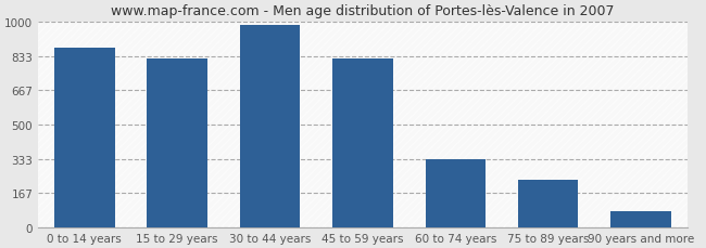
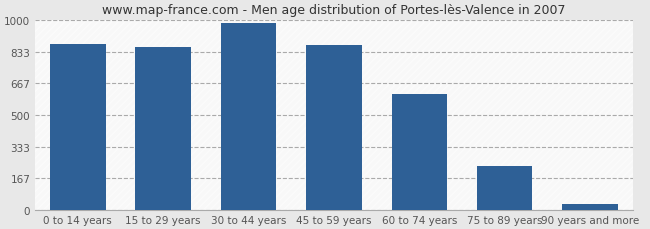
15 to 29 years: 820 -> 860
45 to 59 years: 820 -> 870
60 to 74 years: 330 -> 610
90 years and more: 80 -> 30
